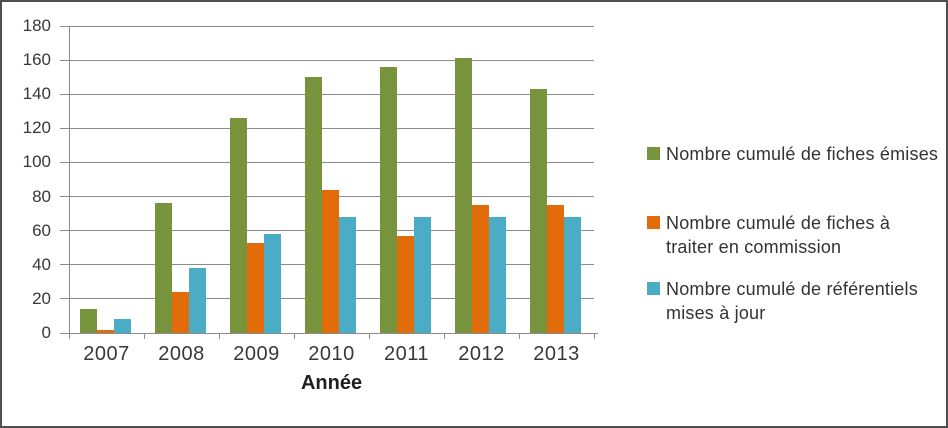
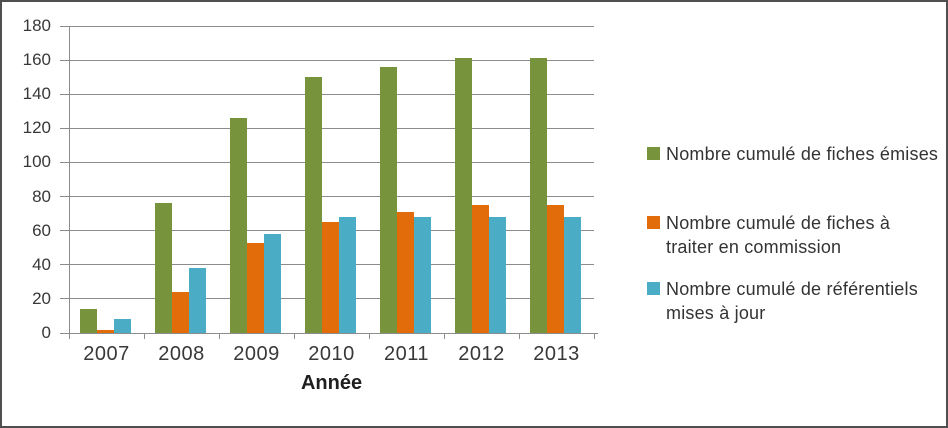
Nombre cumulé de fiches à traiter en commission/2010: 84 -> 65
Nombre cumulé de fiches à traiter en commission/2011: 57 -> 71
Nombre cumulé de fiches émises/2013: 143 -> 161
